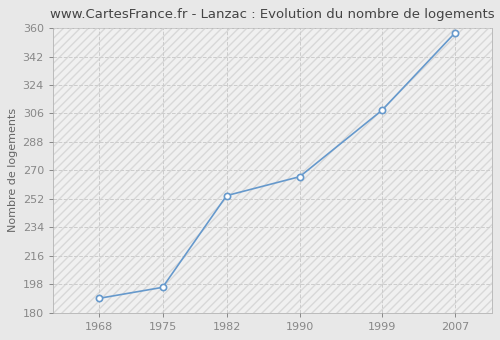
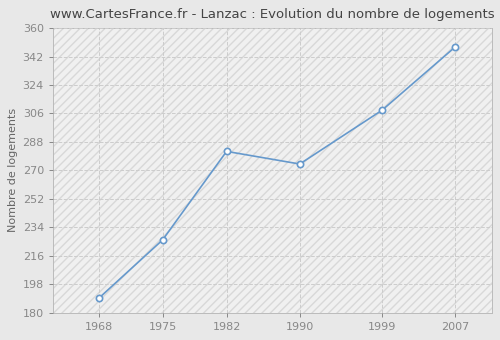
1975: 196 -> 226
1982: 254 -> 282
1990: 266 -> 274
2007: 357 -> 348
